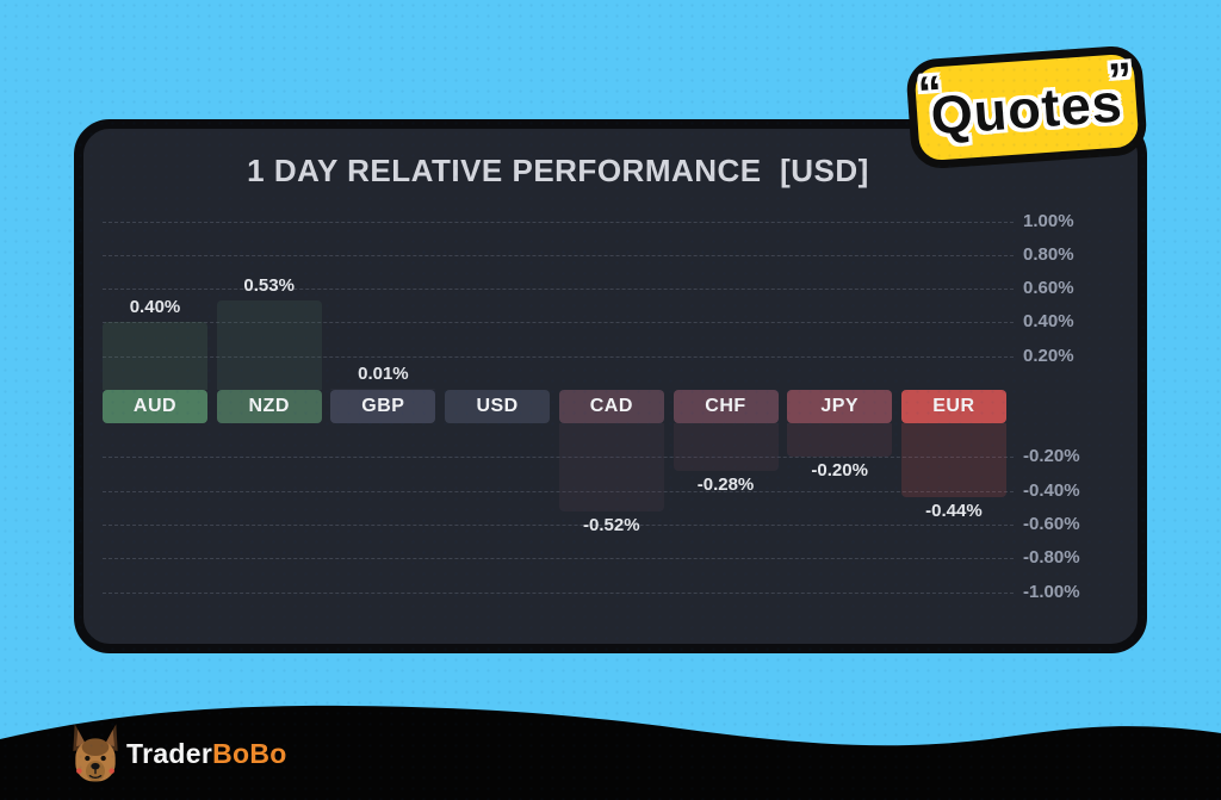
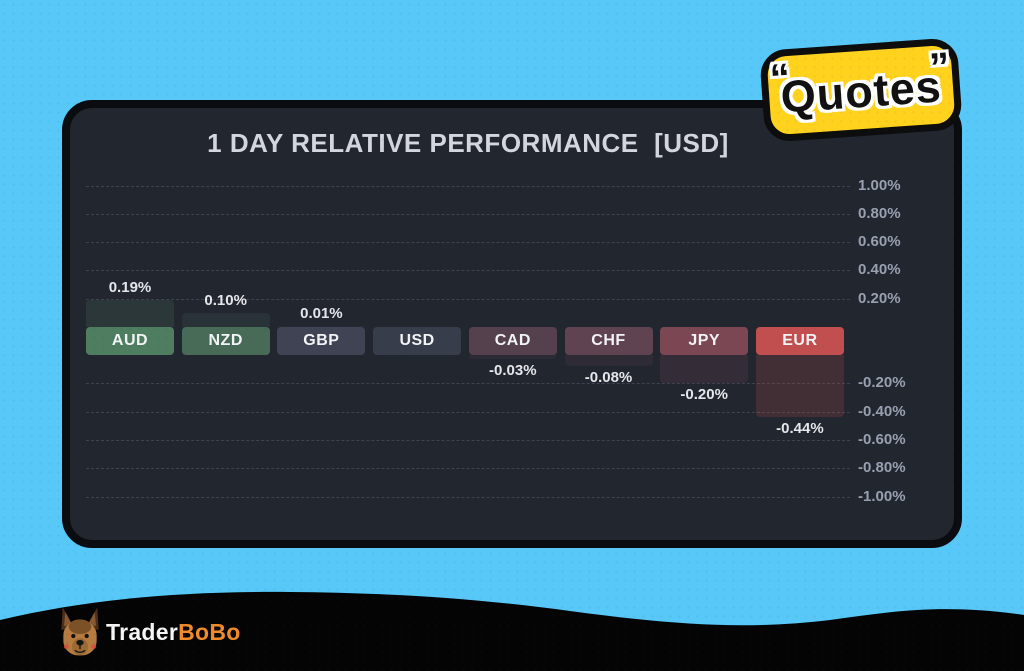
AUD: 0.40% -> 0.19%
NZD: 0.53% -> 0.10%
CAD: -0.52% -> -0.03%
CHF: -0.28% -> -0.08%
